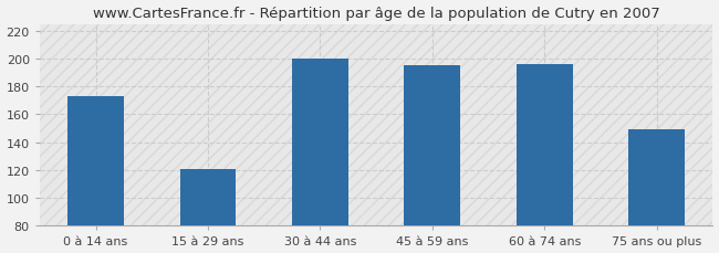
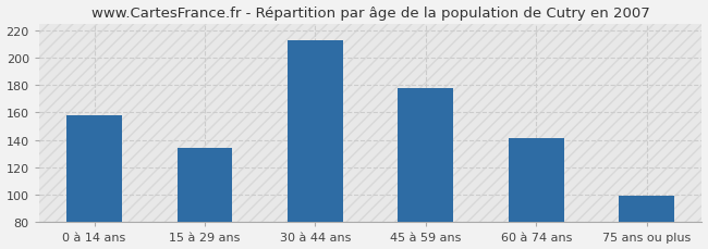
0 à 14 ans: 173 -> 158
15 à 29 ans: 121 -> 134
30 à 44 ans: 200 -> 213
45 à 59 ans: 195 -> 178
60 à 74 ans: 196 -> 141
75 ans ou plus: 149 -> 99
